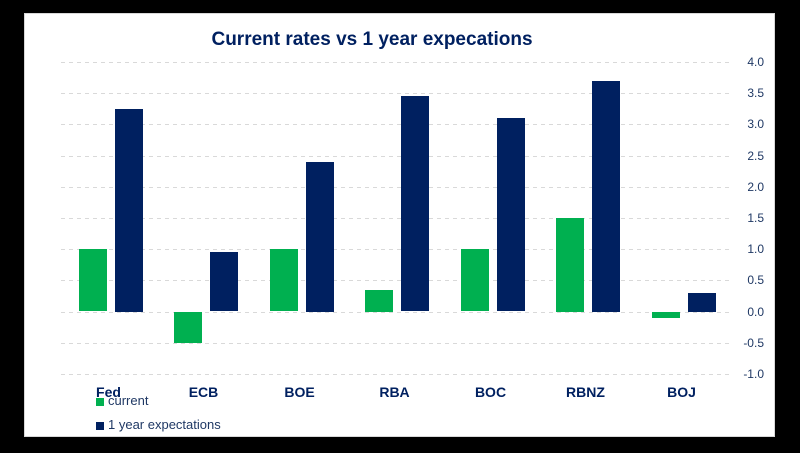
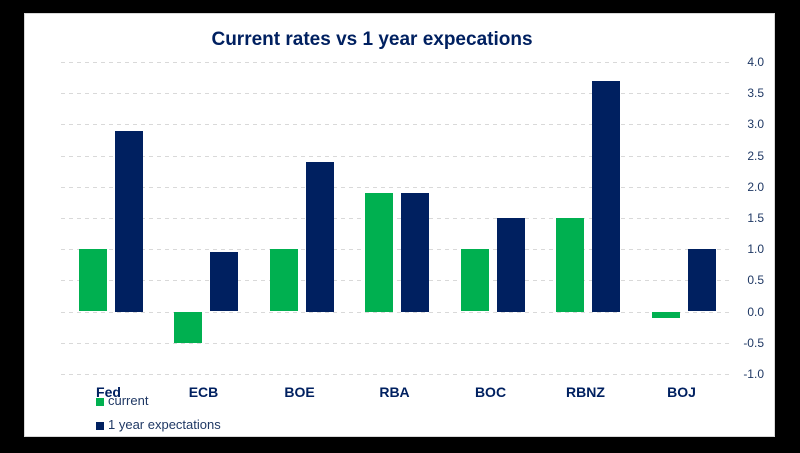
1 year expectations/Fed: 3.2 -> 2.9
current/RBA: 0.3 -> 1.9
1 year expectations/RBA: 3.5 -> 1.9
1 year expectations/BOC: 3.1 -> 1.5
1 year expectations/BOJ: 0.3 -> 1.0
